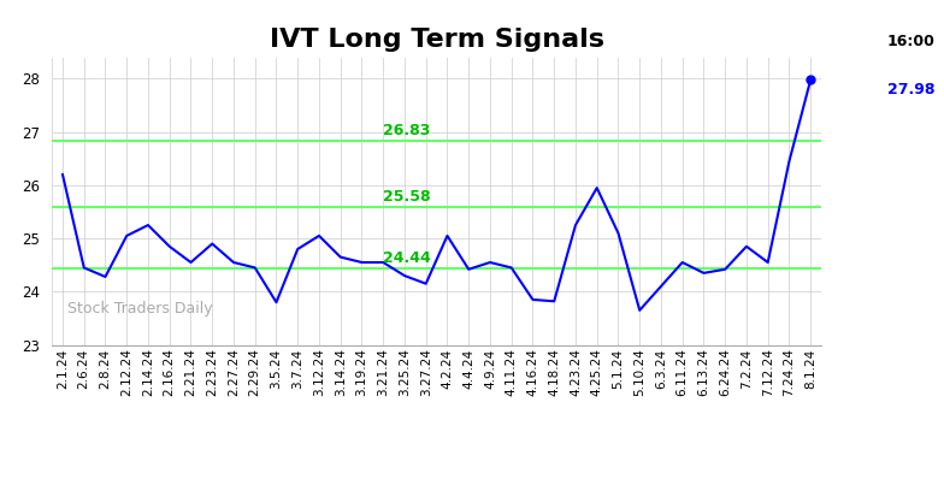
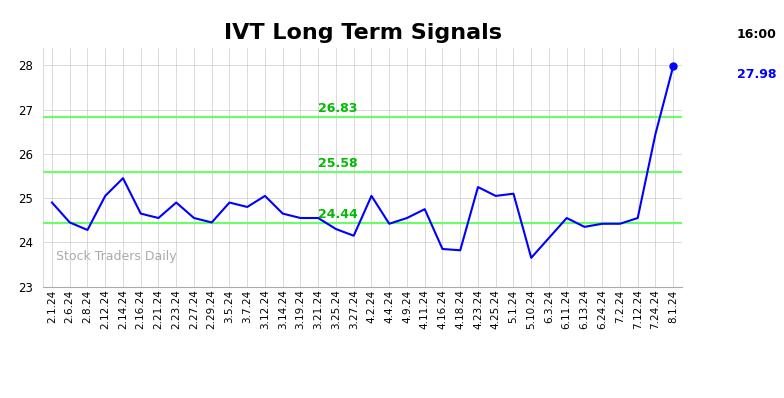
2.1.24: 26.20 -> 24.90
2.14.24: 25.25 -> 25.45
2.16.24: 24.85 -> 24.65
3.5.24: 23.80 -> 24.90
4.11.24: 24.45 -> 24.75
4.25.24: 25.95 -> 25.05
7.2.24: 24.85 -> 24.42
